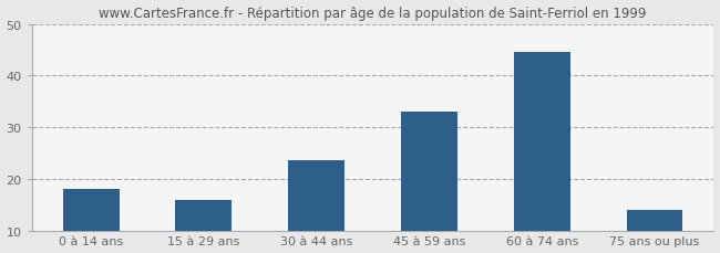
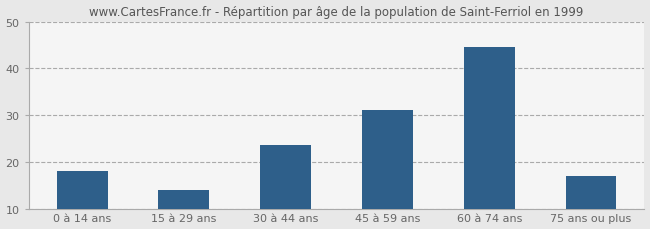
15 à 29 ans: 16.0 -> 14.0
45 à 59 ans: 33.0 -> 31.0
75 ans ou plus: 14.0 -> 17.0
